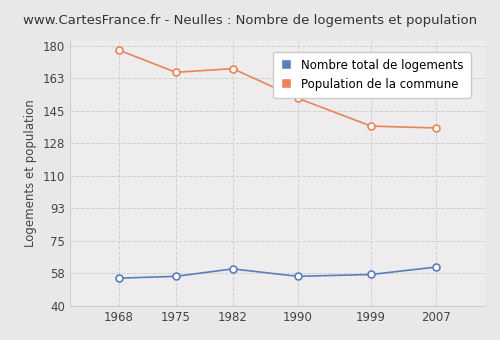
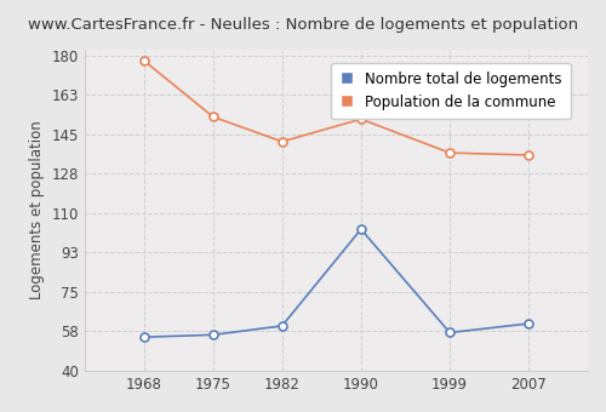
Population de la commune/1975: 166 -> 153
Population de la commune/1982: 168 -> 142
Nombre total de logements/1990: 56 -> 103
